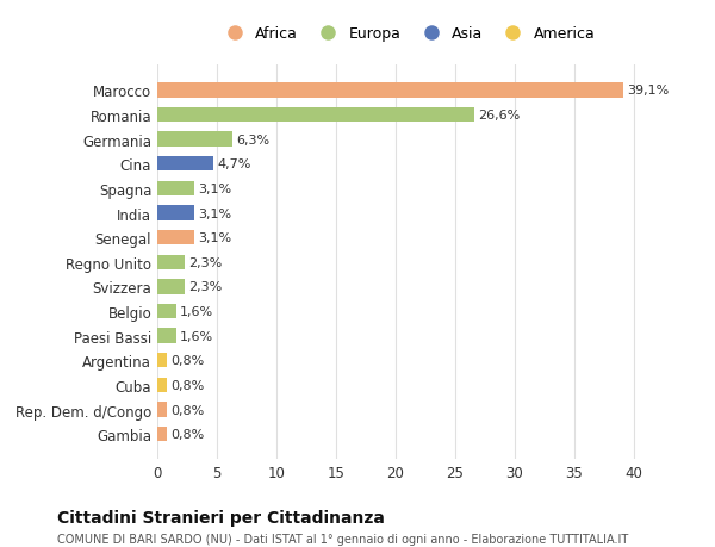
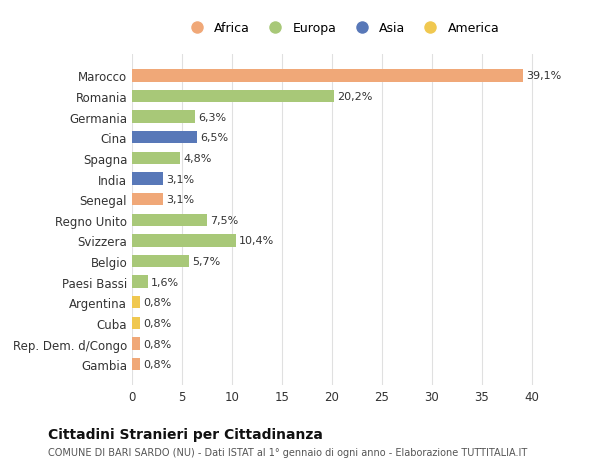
Romania: 26,6% -> 20,2%
Cina: 4,7% -> 6,5%
Spagna: 3,1% -> 4,8%
Regno Unito: 2,3% -> 7,5%
Svizzera: 2,3% -> 10,4%
Belgio: 1,6% -> 5,7%
